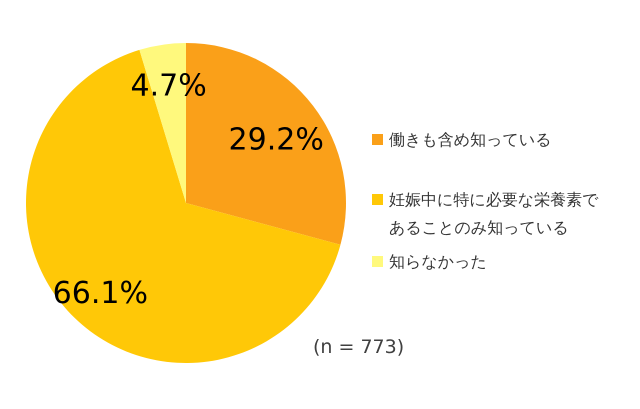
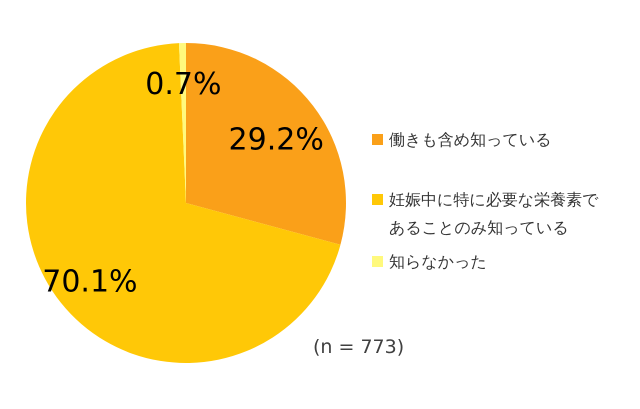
妊娠中に特に必要な栄養素であることのみ知っている: 66.1% -> 70.1%
知らなかった: 4.7% -> 0.7%
